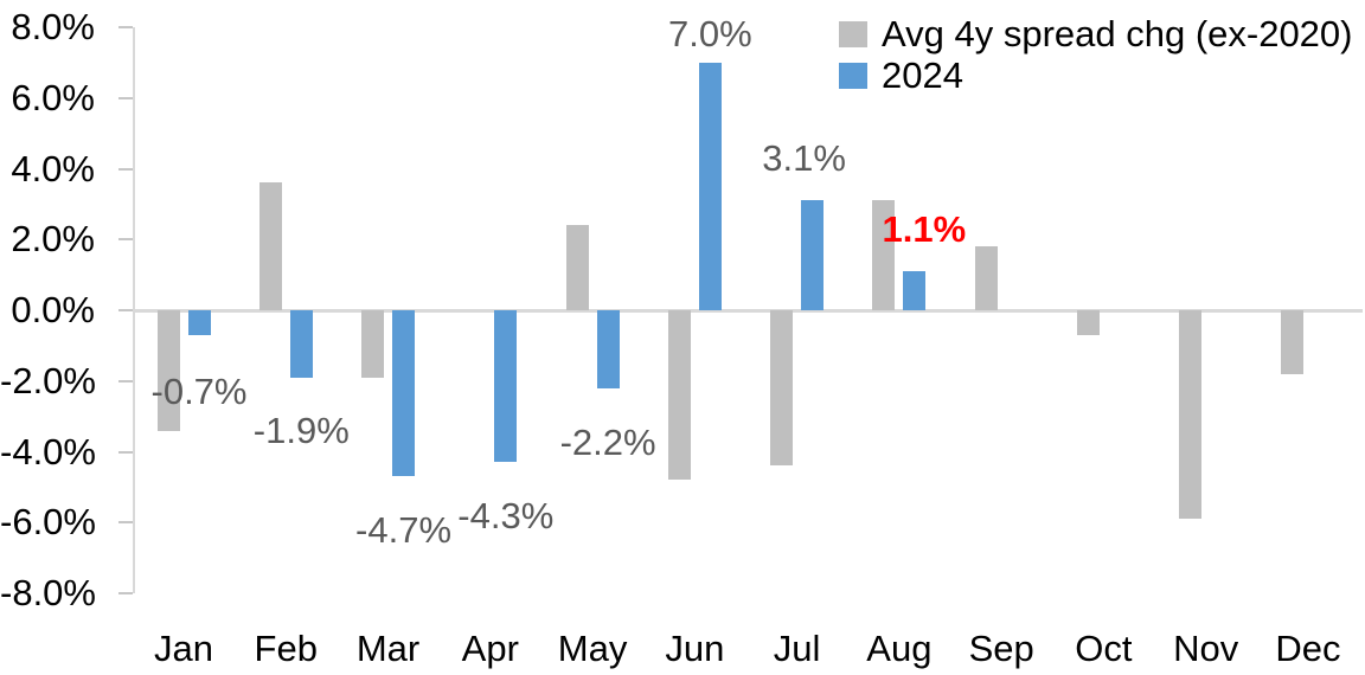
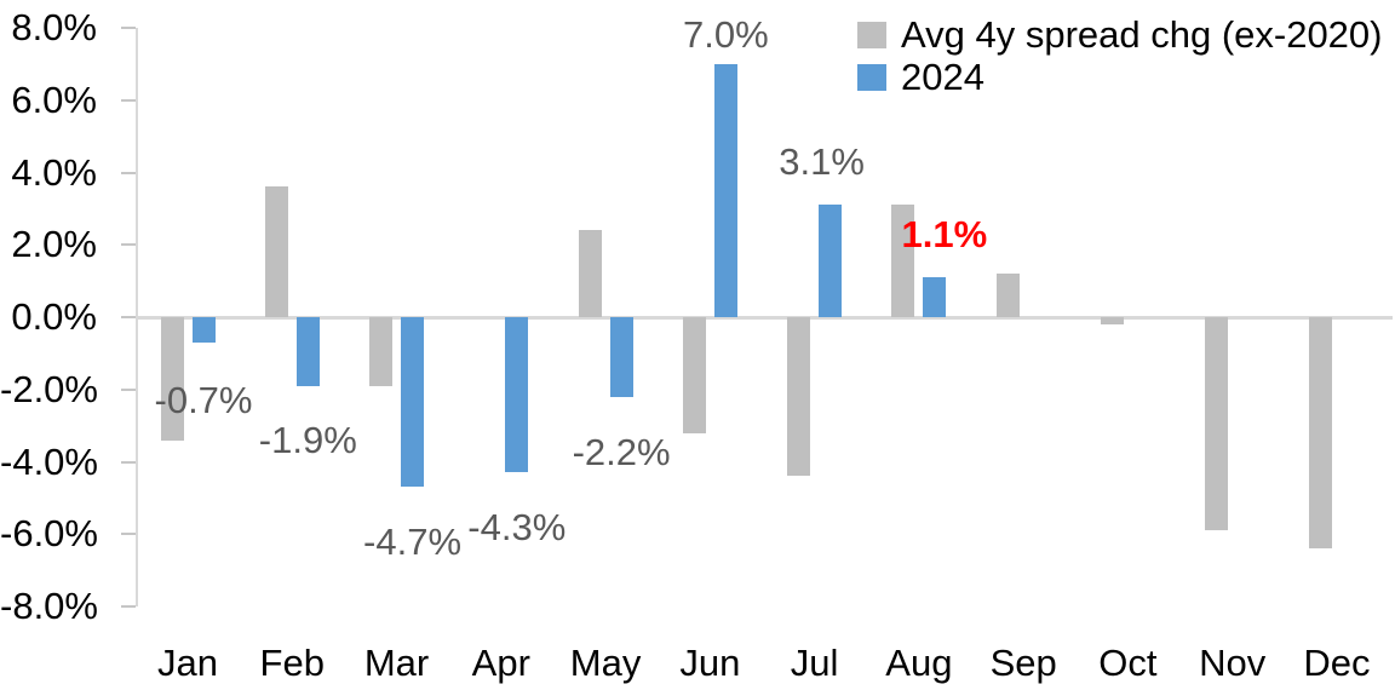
Avg 4y spread chg (ex-2020)/Jun: -4.8% -> -3.2%
Avg 4y spread chg (ex-2020)/Sep: 1.8% -> 1.2%
Avg 4y spread chg (ex-2020)/Oct: -0.7% -> -0.2%
Avg 4y spread chg (ex-2020)/Dec: -1.8% -> -6.4%
